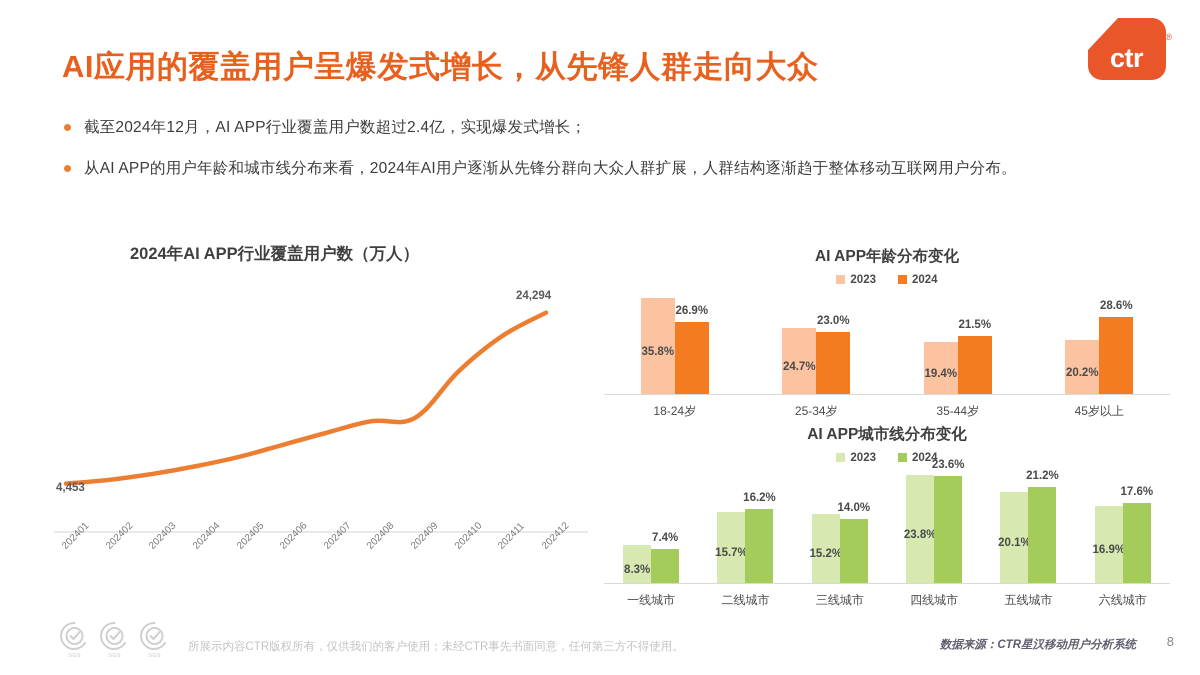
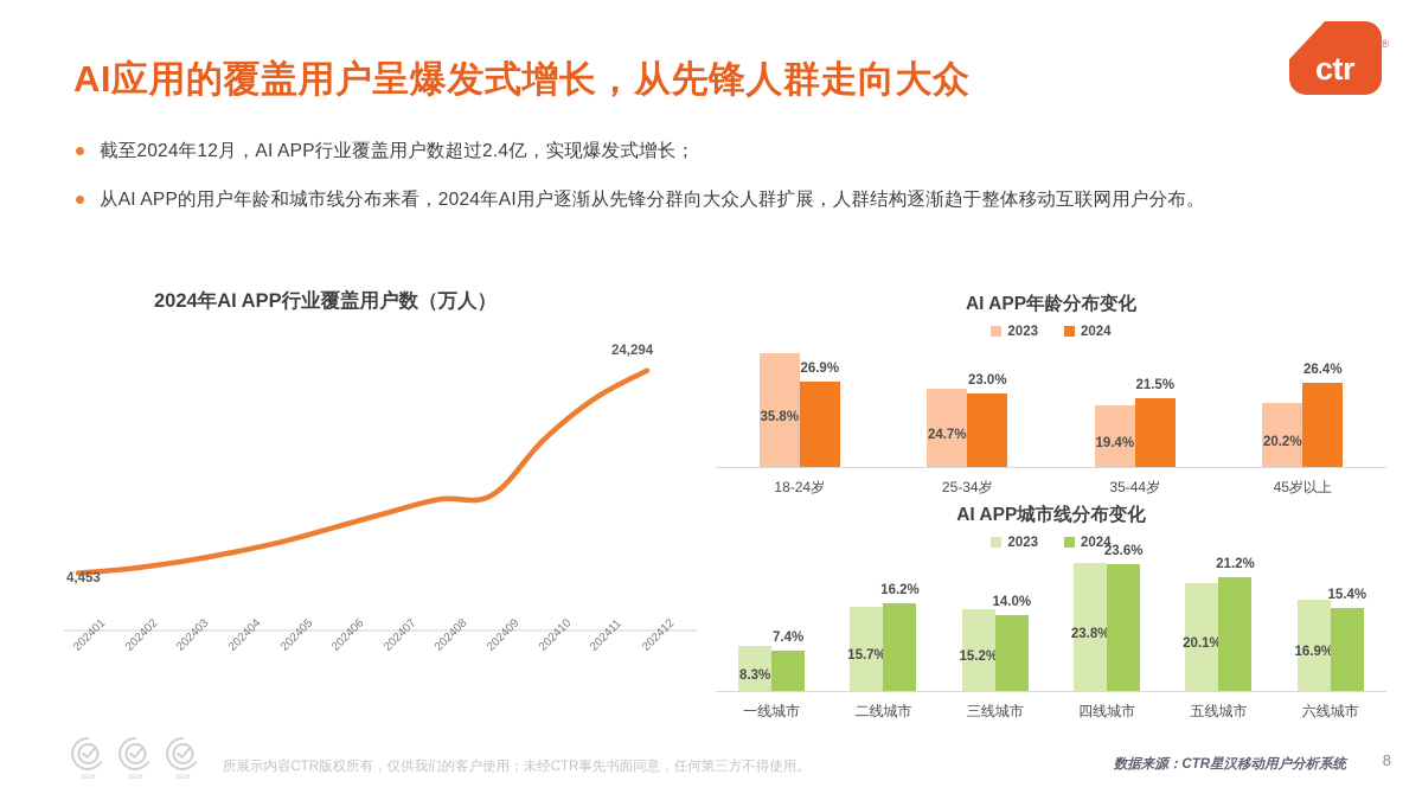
AI APP年龄分布变化/2024/45岁以上: 28.6% -> 26.4%
AI APP城市线分布变化/2024/六线城市: 17.6% -> 15.4%
